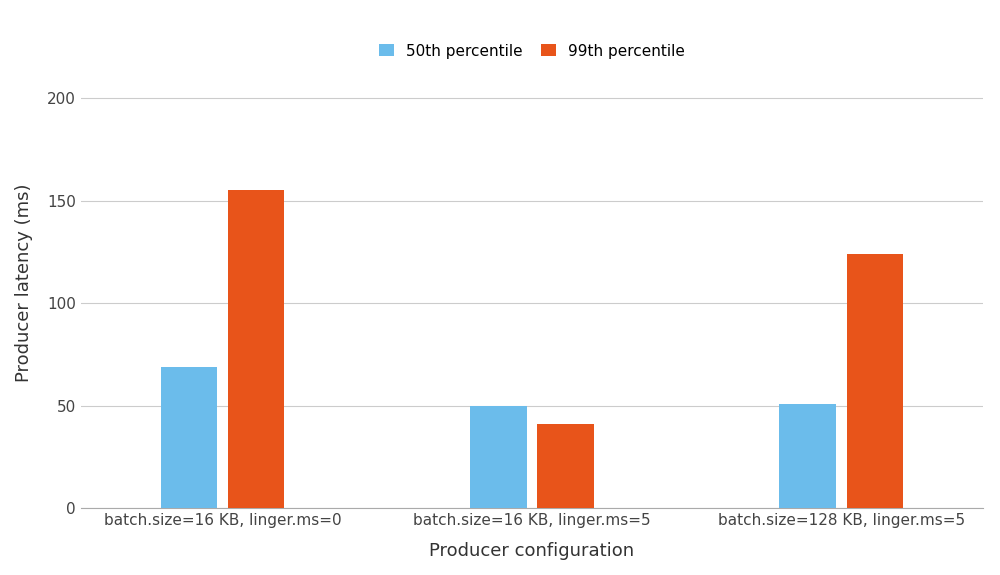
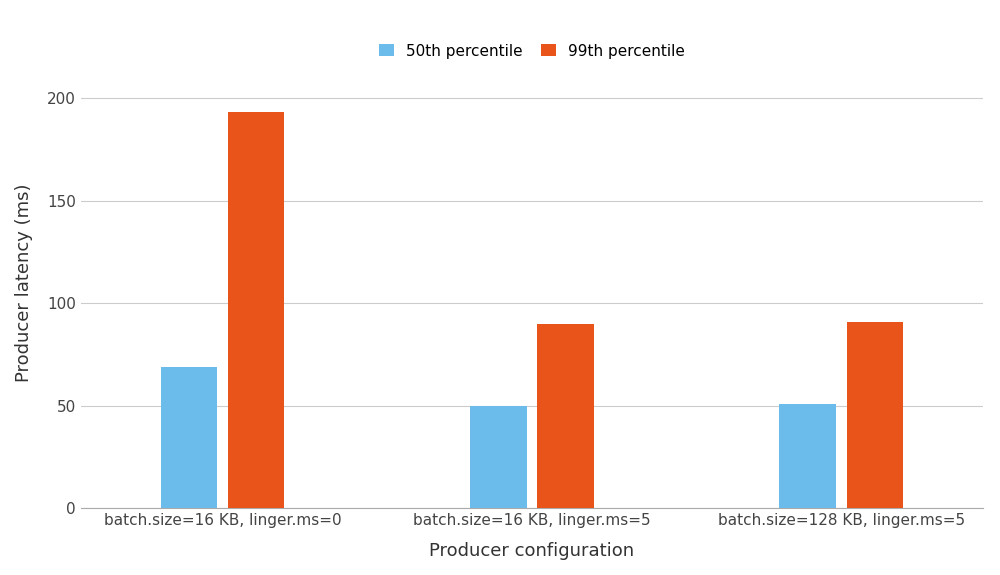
99th percentile/batch.size=16 KB, linger.ms=0: 155 -> 193
99th percentile/batch.size=16 KB, linger.ms=5: 41 -> 90
99th percentile/batch.size=128 KB, linger.ms=5: 124 -> 91
